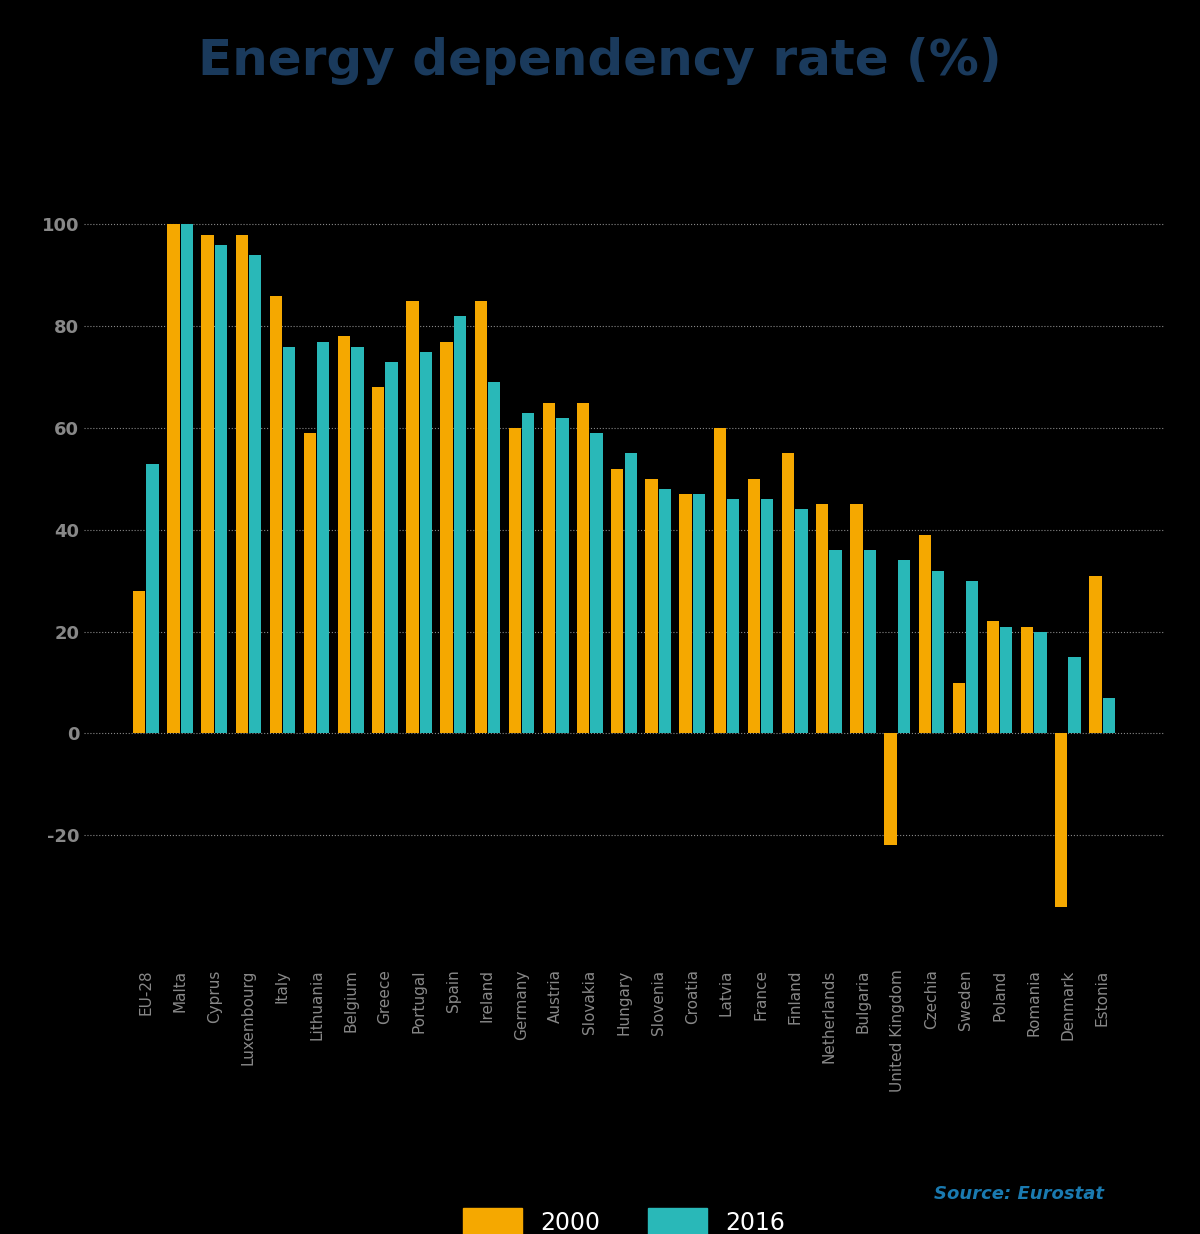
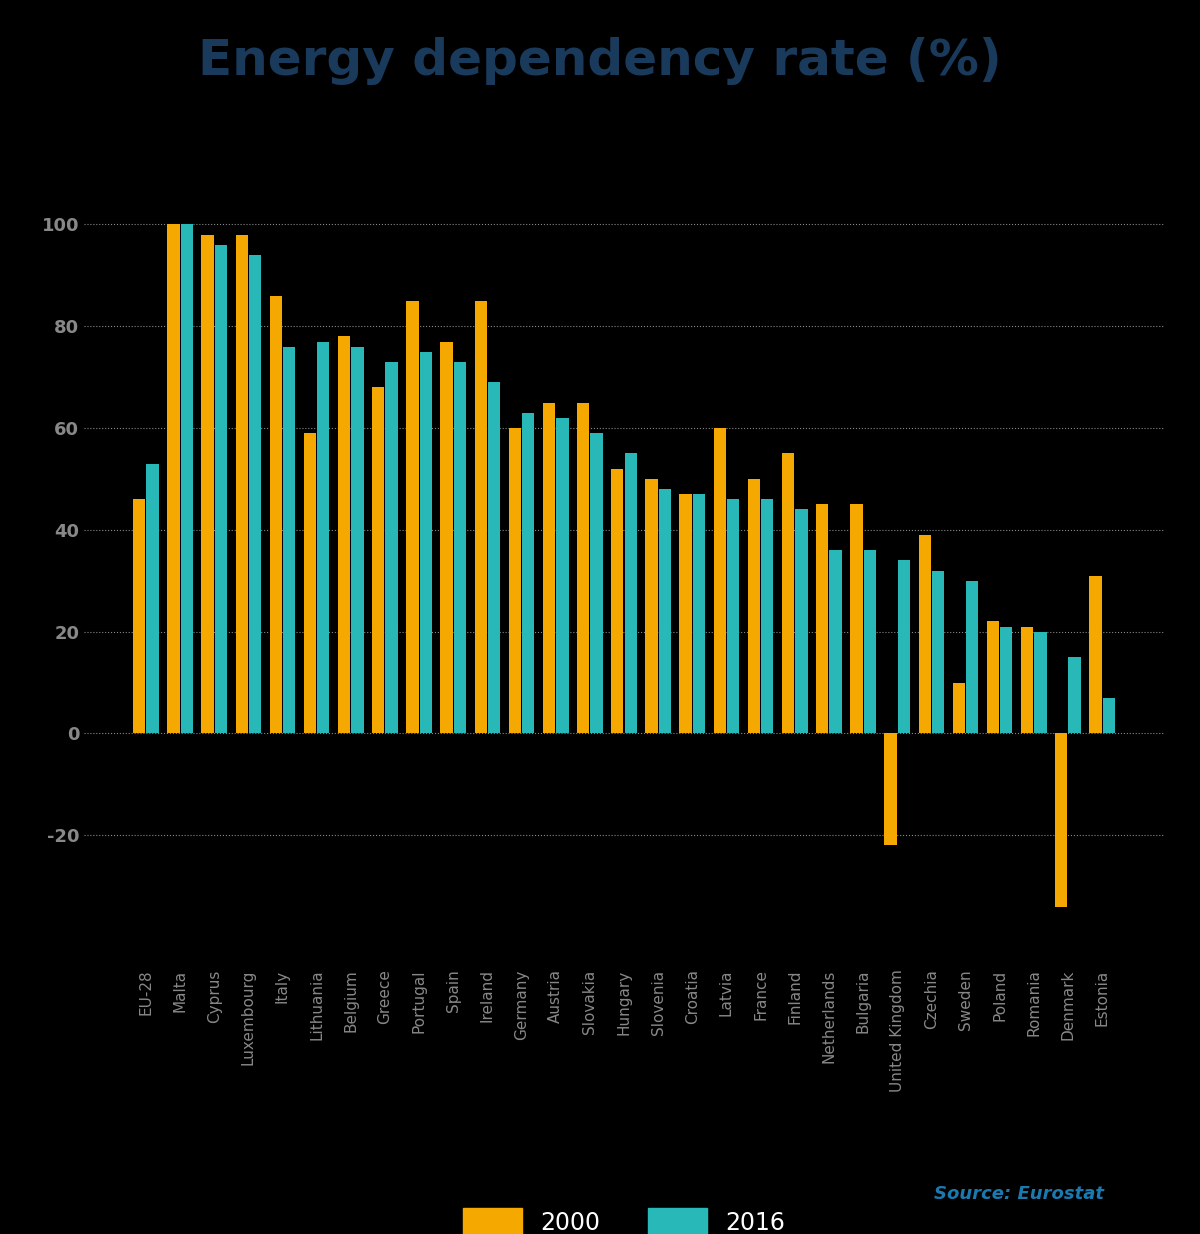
2000/EU-28: 28 -> 46
2016/Spain: 82 -> 73
